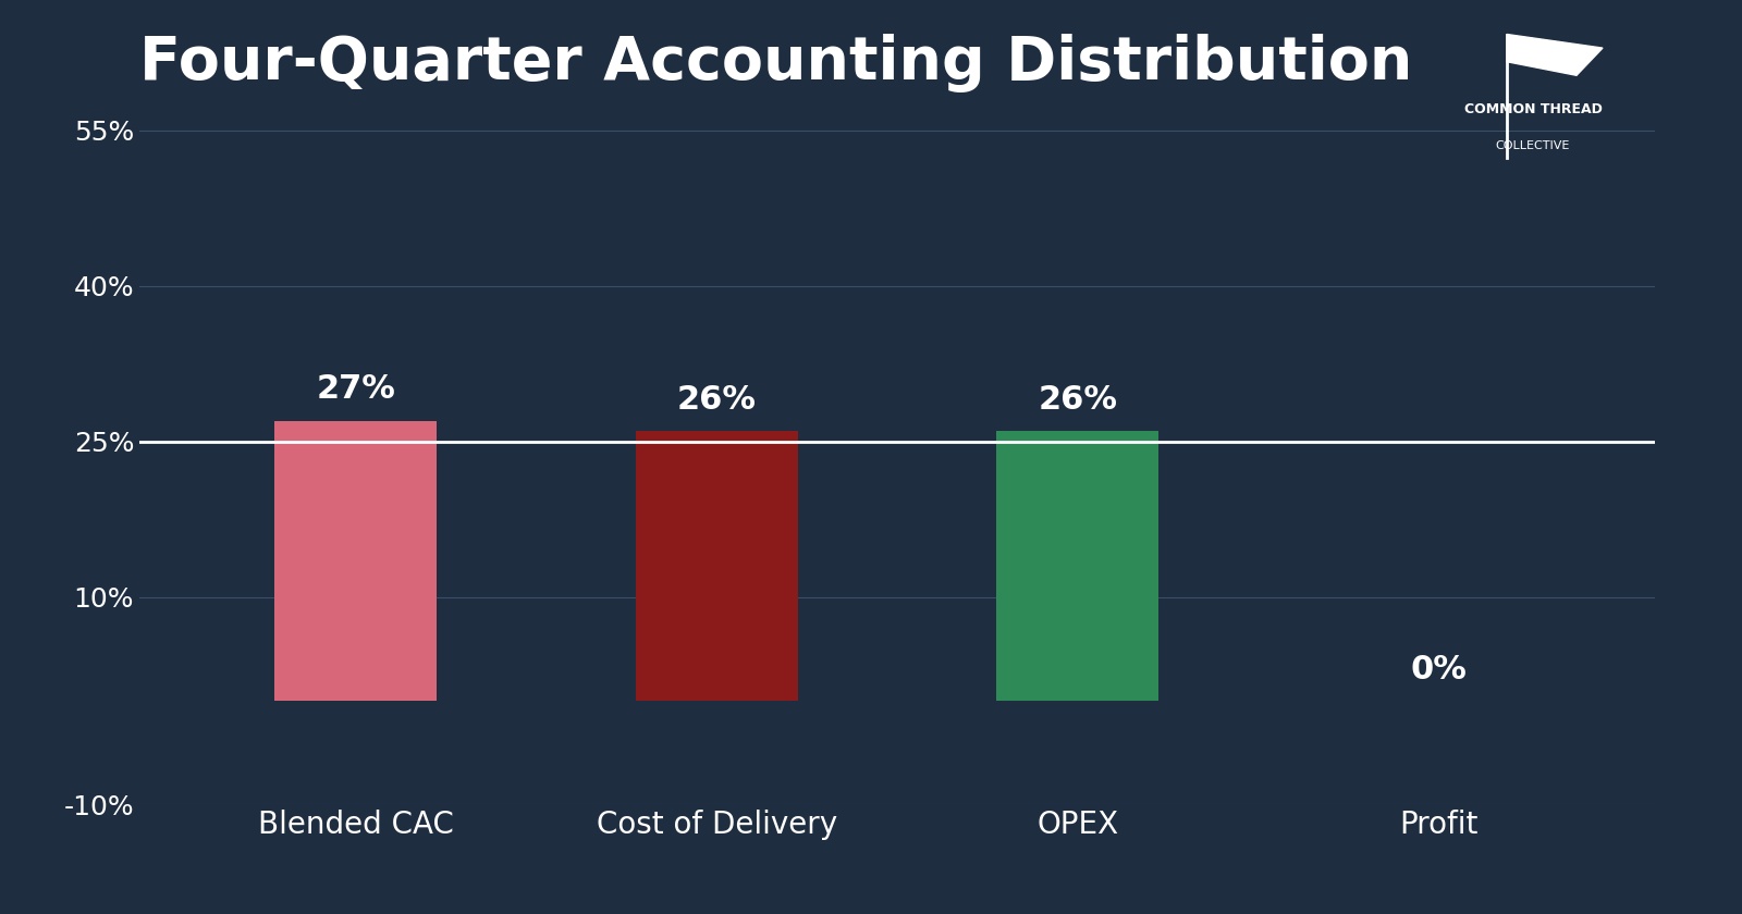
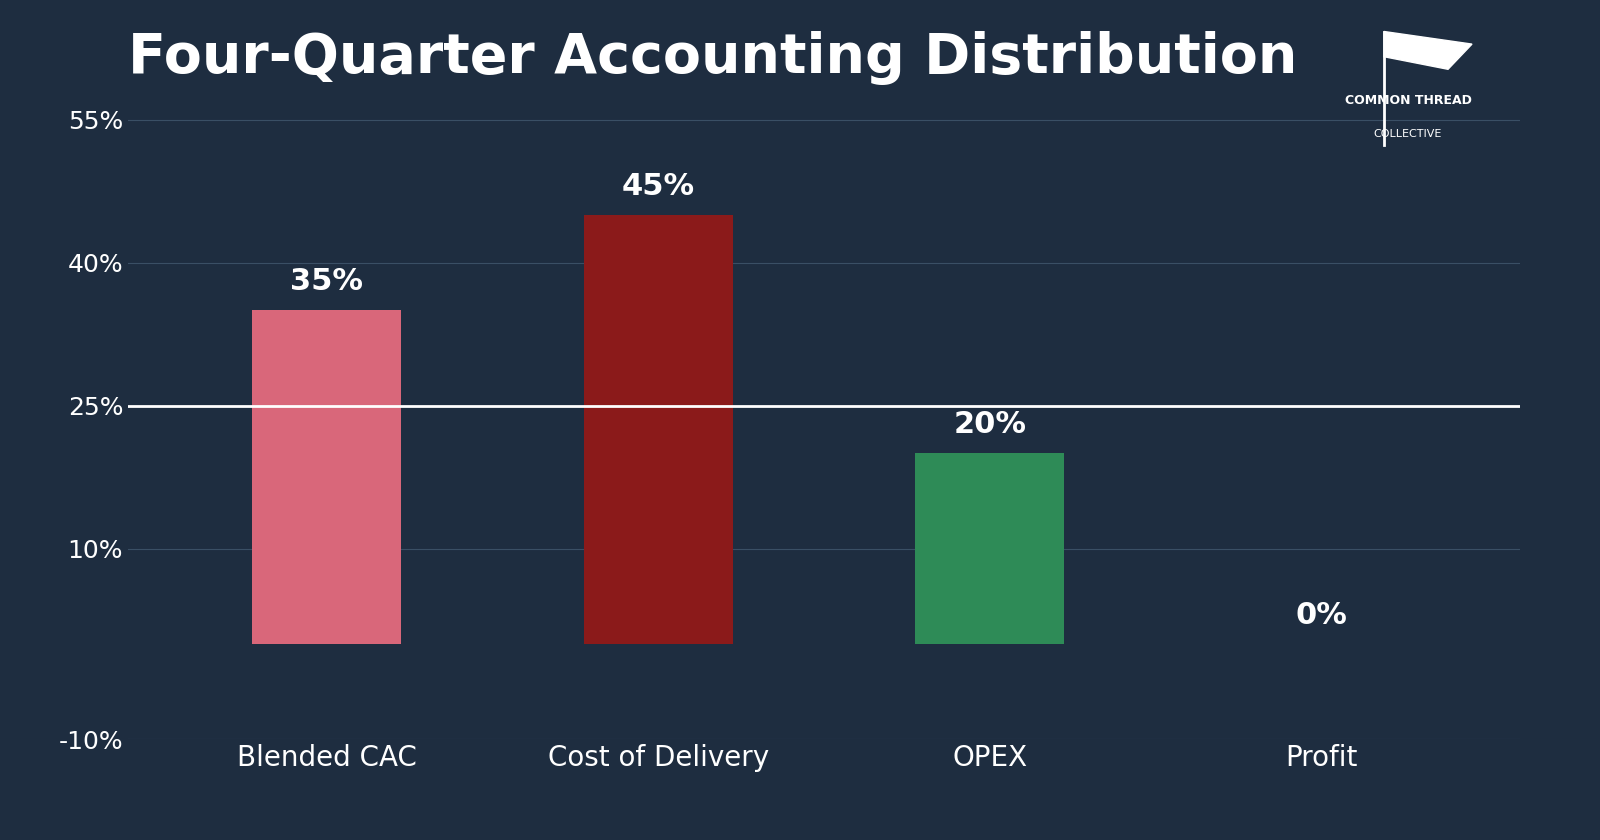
Blended CAC: 27% -> 35%
Cost of Delivery: 26% -> 45%
OPEX: 26% -> 20%
